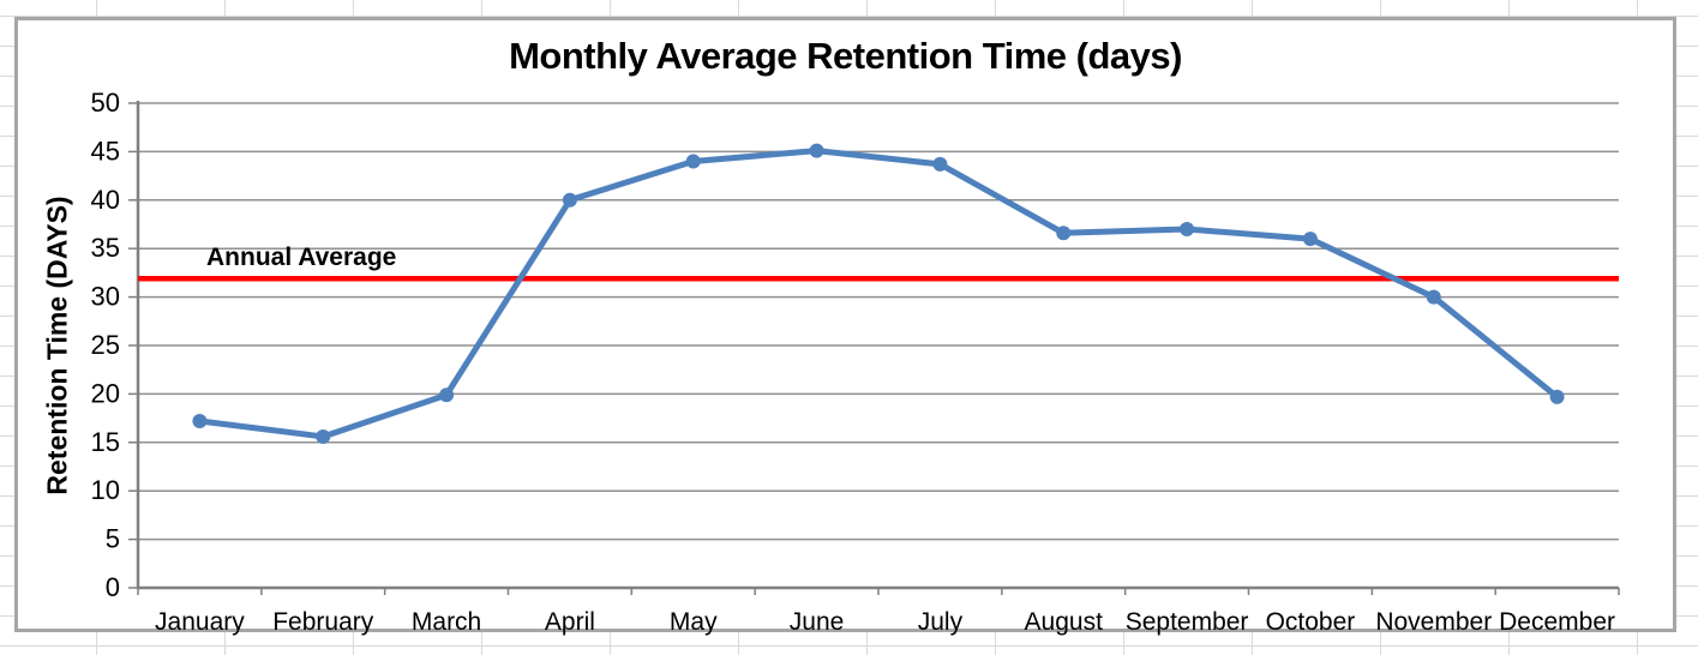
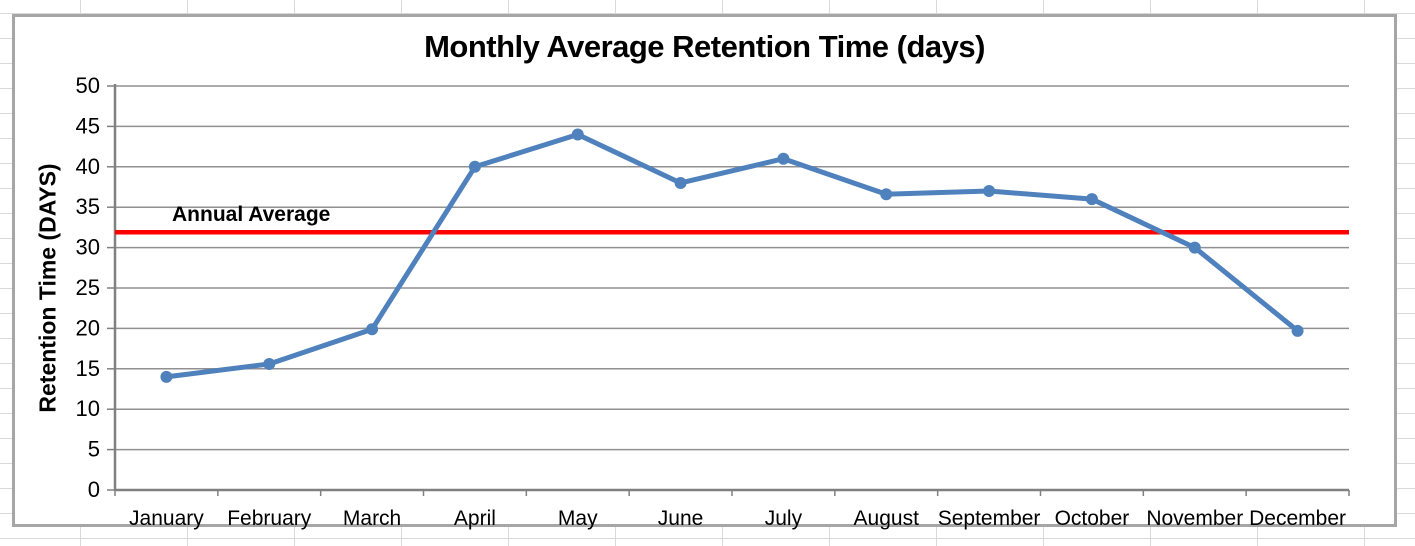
January: 17 -> 14
June: 45 -> 38
July: 44 -> 41
